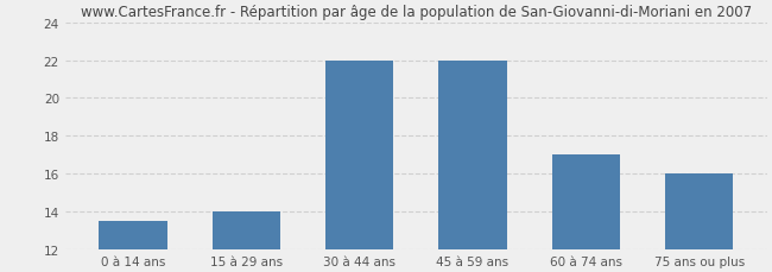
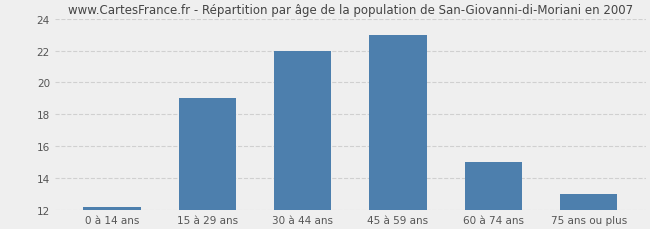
0 à 14 ans: 13.5 -> 12.2
15 à 29 ans: 14.0 -> 19.0
45 à 59 ans: 22.0 -> 23.0
60 à 74 ans: 17.0 -> 15.0
75 ans ou plus: 16.0 -> 13.0
